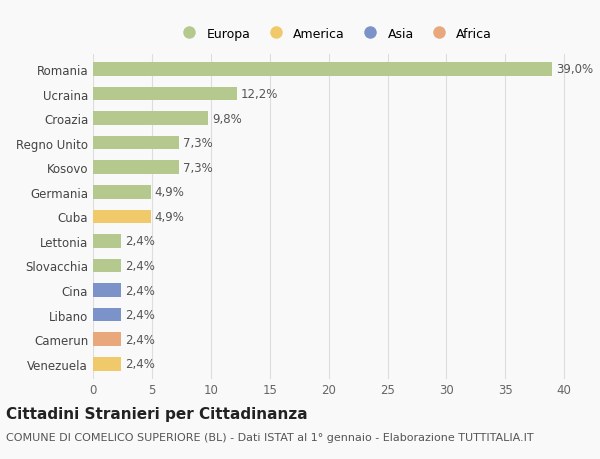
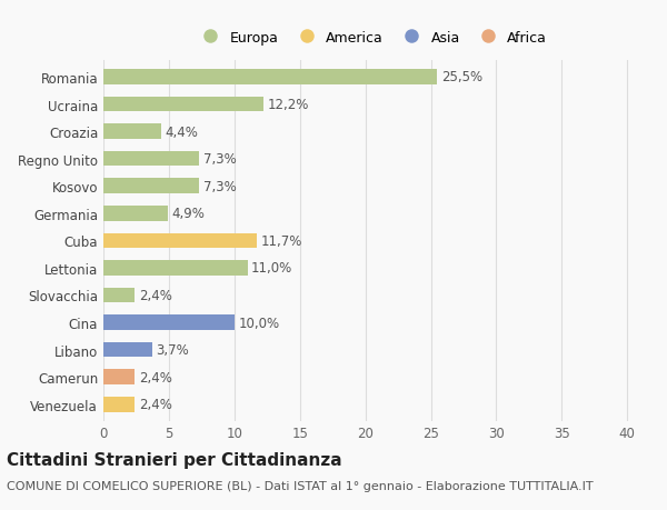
Romania: 39,0% -> 25,5%
Croazia: 9,8% -> 4,4%
Cuba: 4,9% -> 11,7%
Lettonia: 2,4% -> 11,0%
Cina: 2,4% -> 10,0%
Libano: 2,4% -> 3,7%
